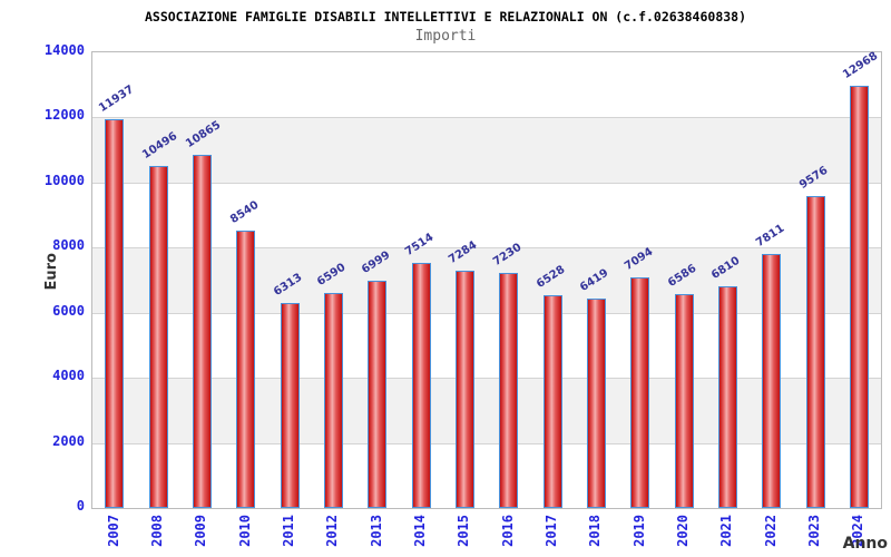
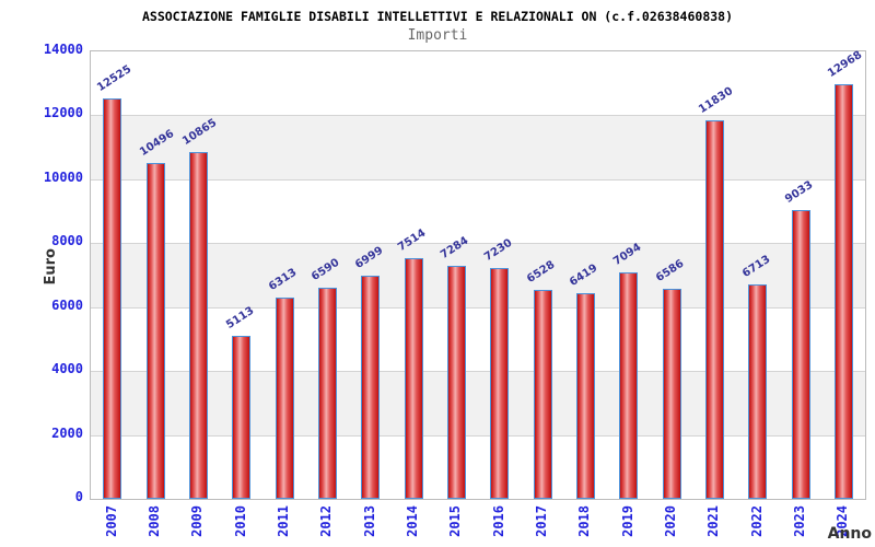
2007: 11937 -> 12525
2010: 8540 -> 5113
2021: 6810 -> 11830
2022: 7811 -> 6713
2023: 9576 -> 9033
